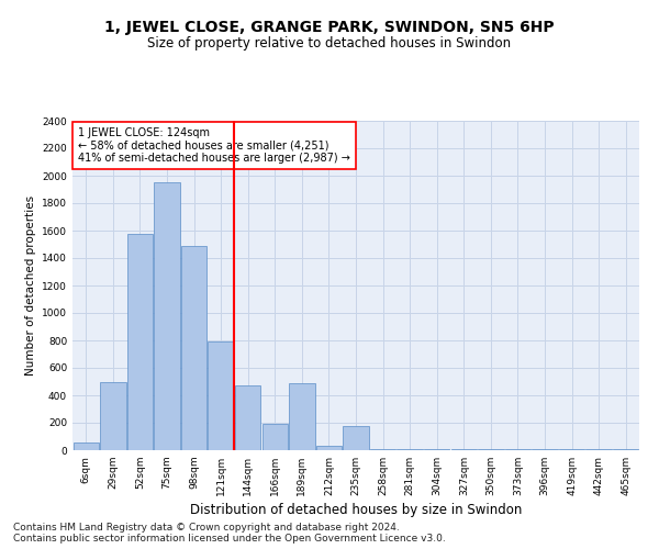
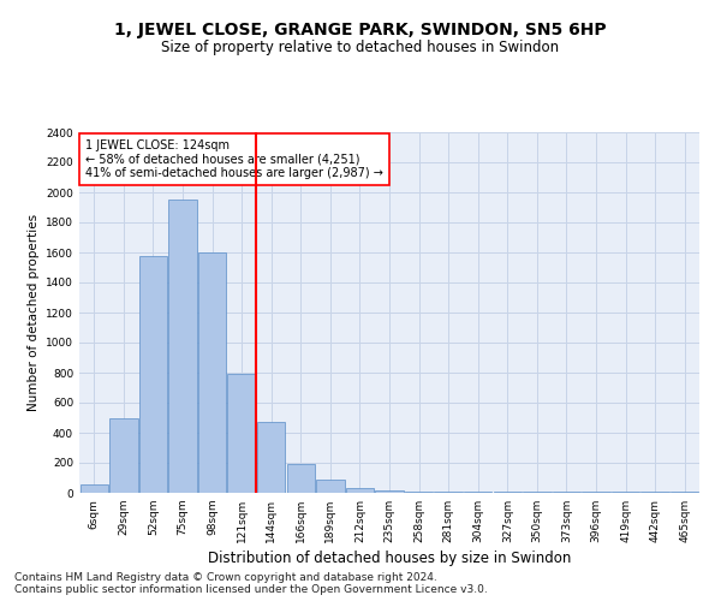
98sqm: 1490 -> 1600
189sqm: 490 -> 80
235sqm: 180 -> 20
